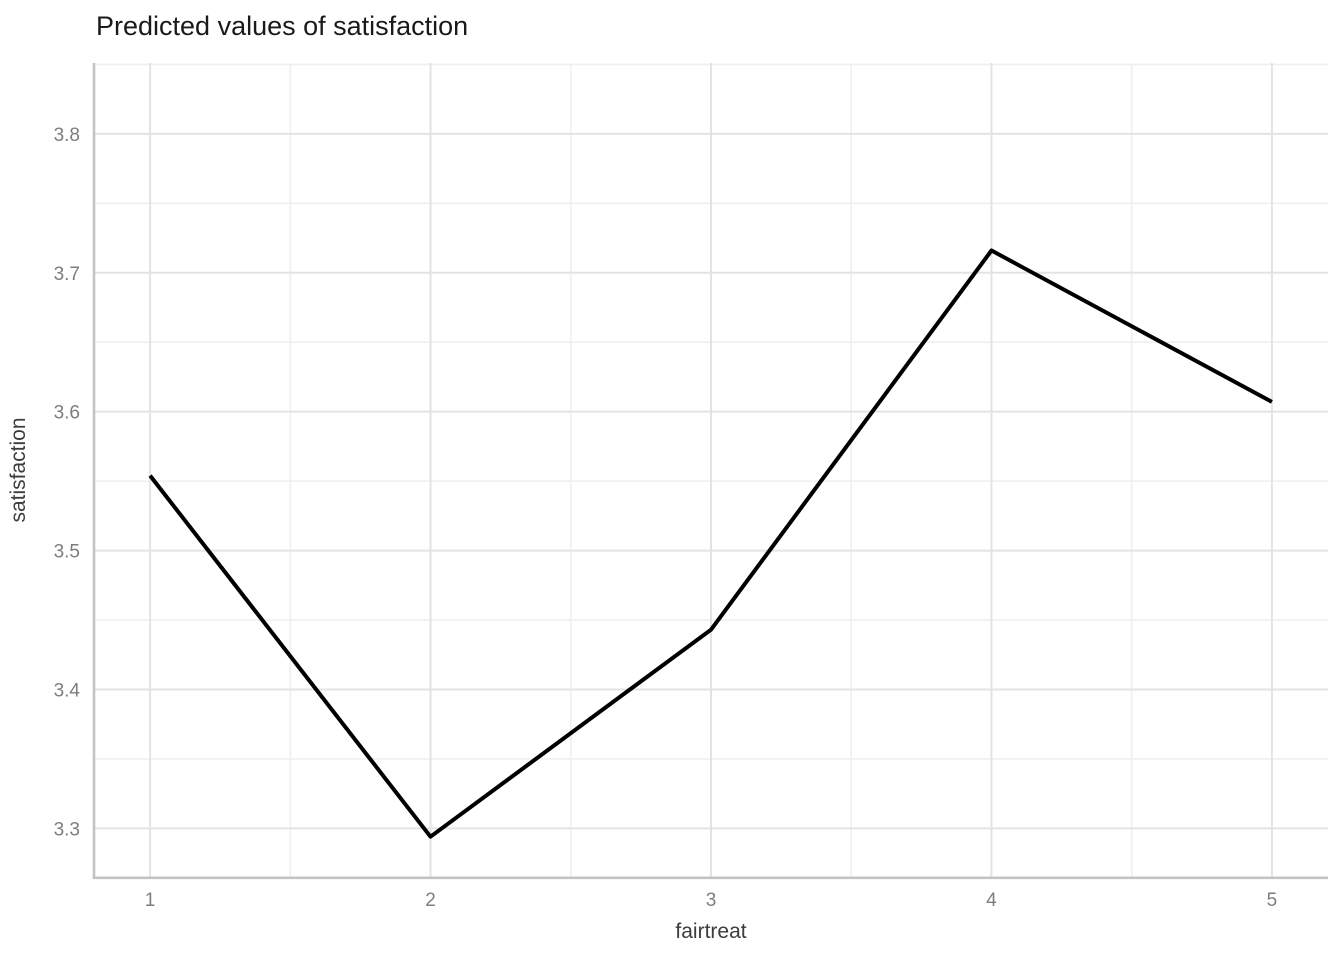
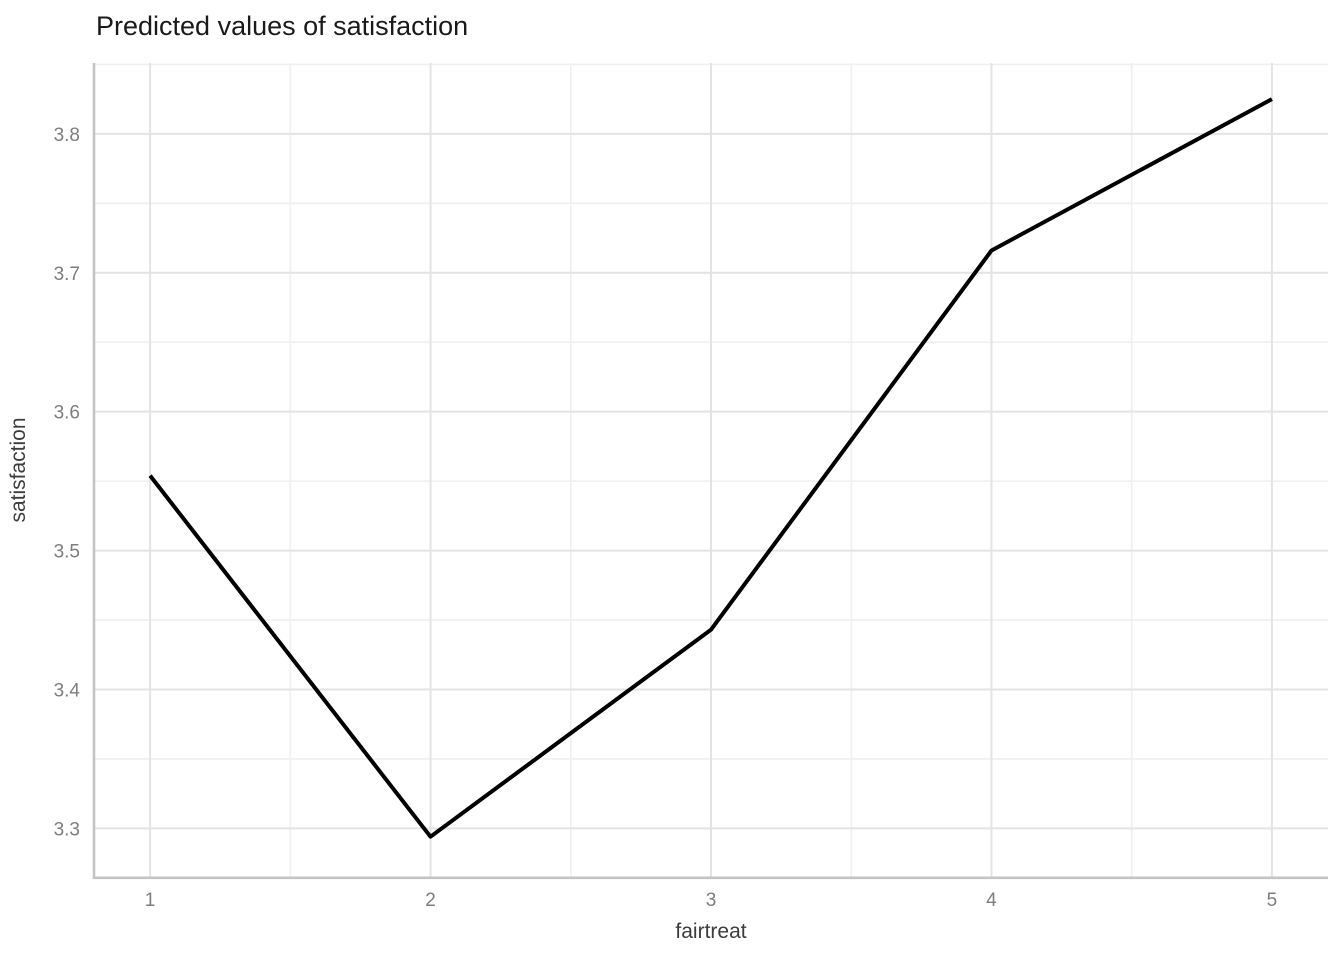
5: 3.607 -> 3.825
